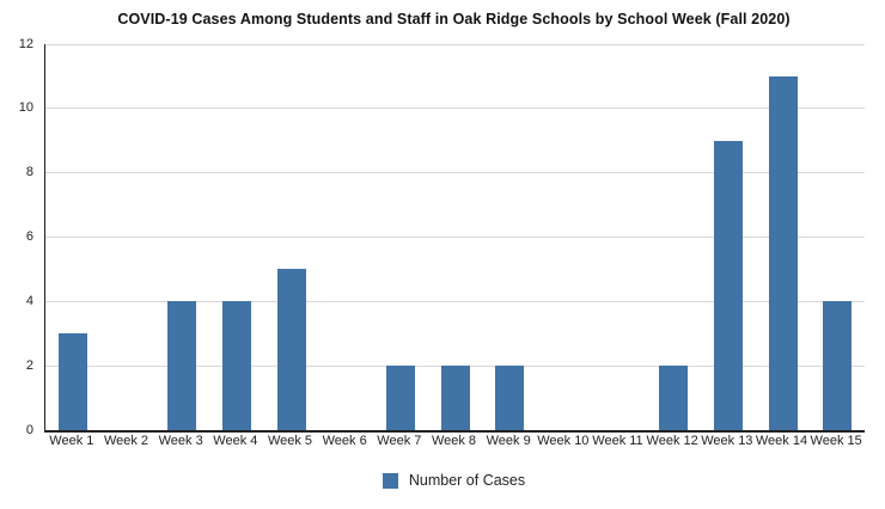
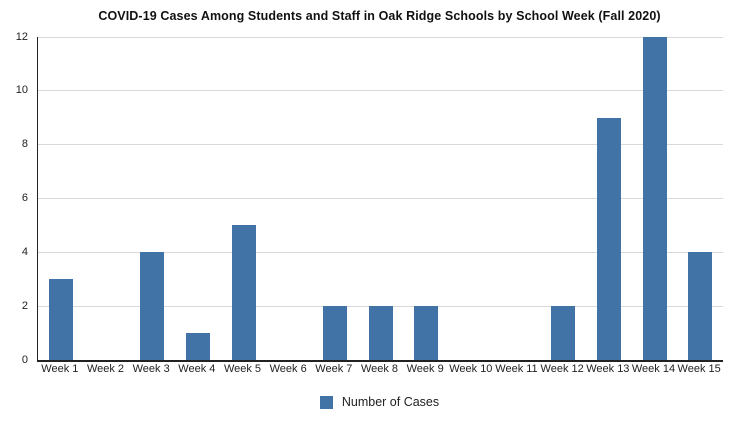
Week 4: 4 -> 1
Week 14: 11 -> 12
